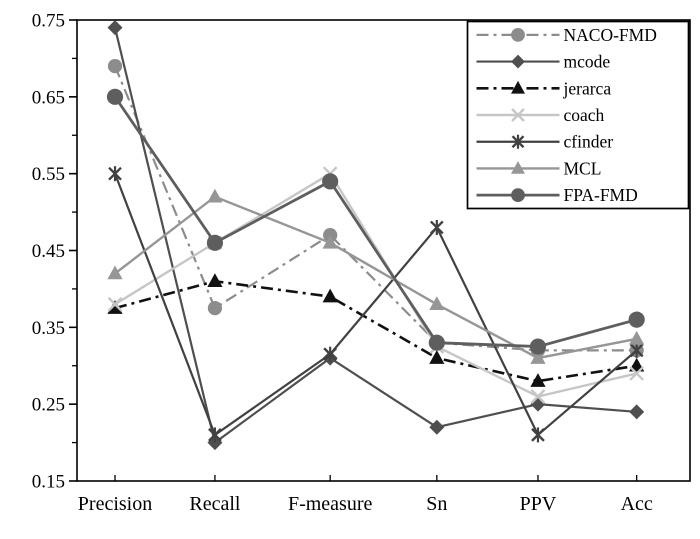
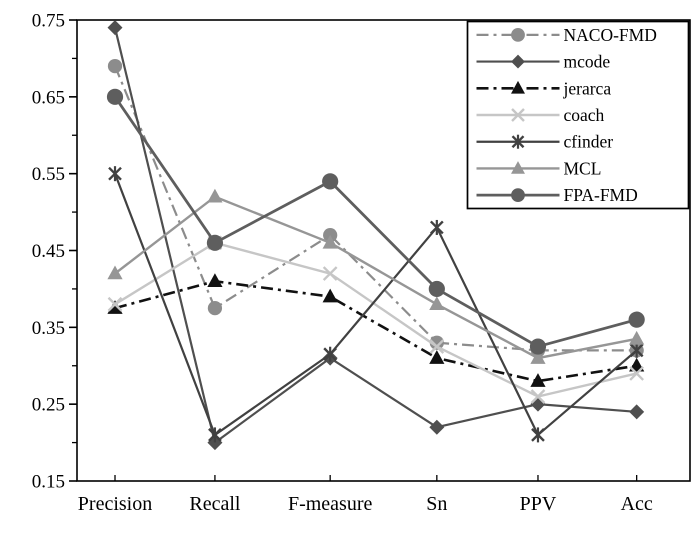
coach/F-measure: 0.55 -> 0.42
FPA-FMD/Sn: 0.33 -> 0.40
